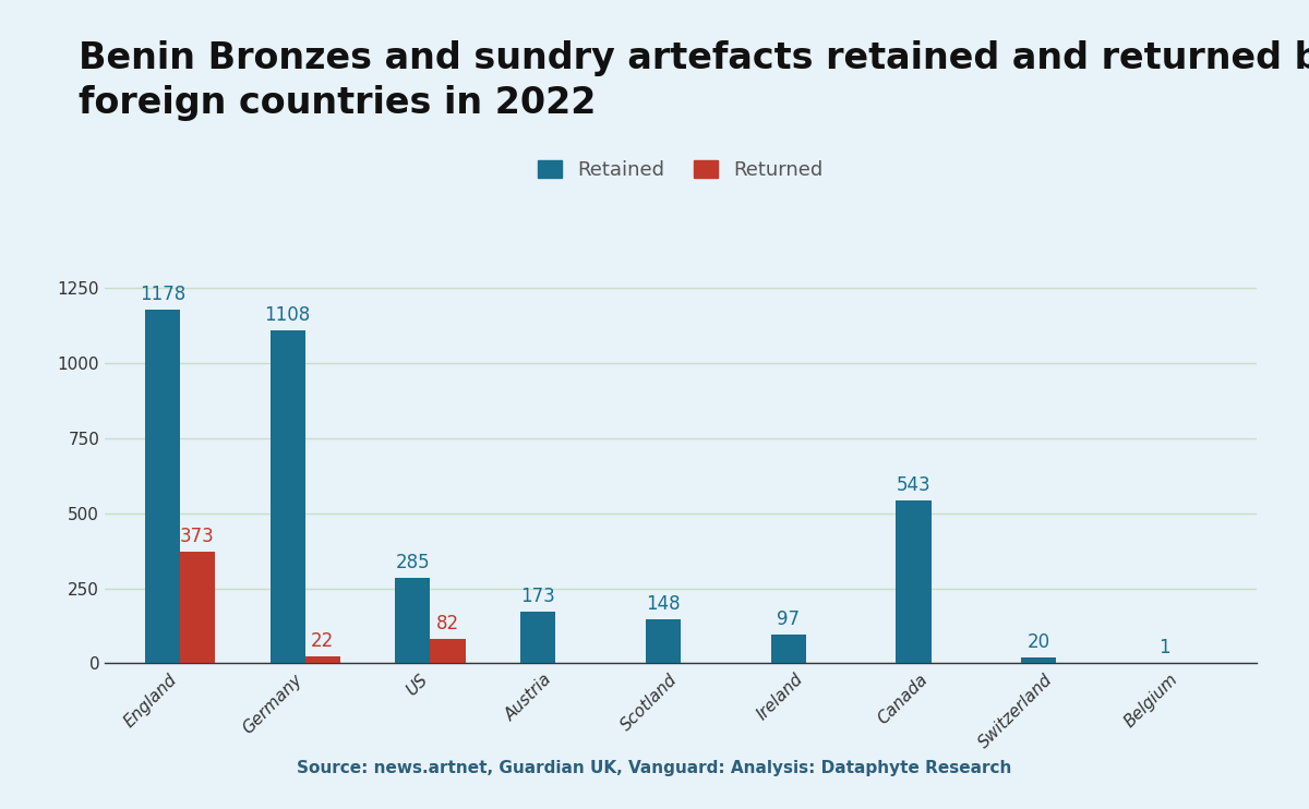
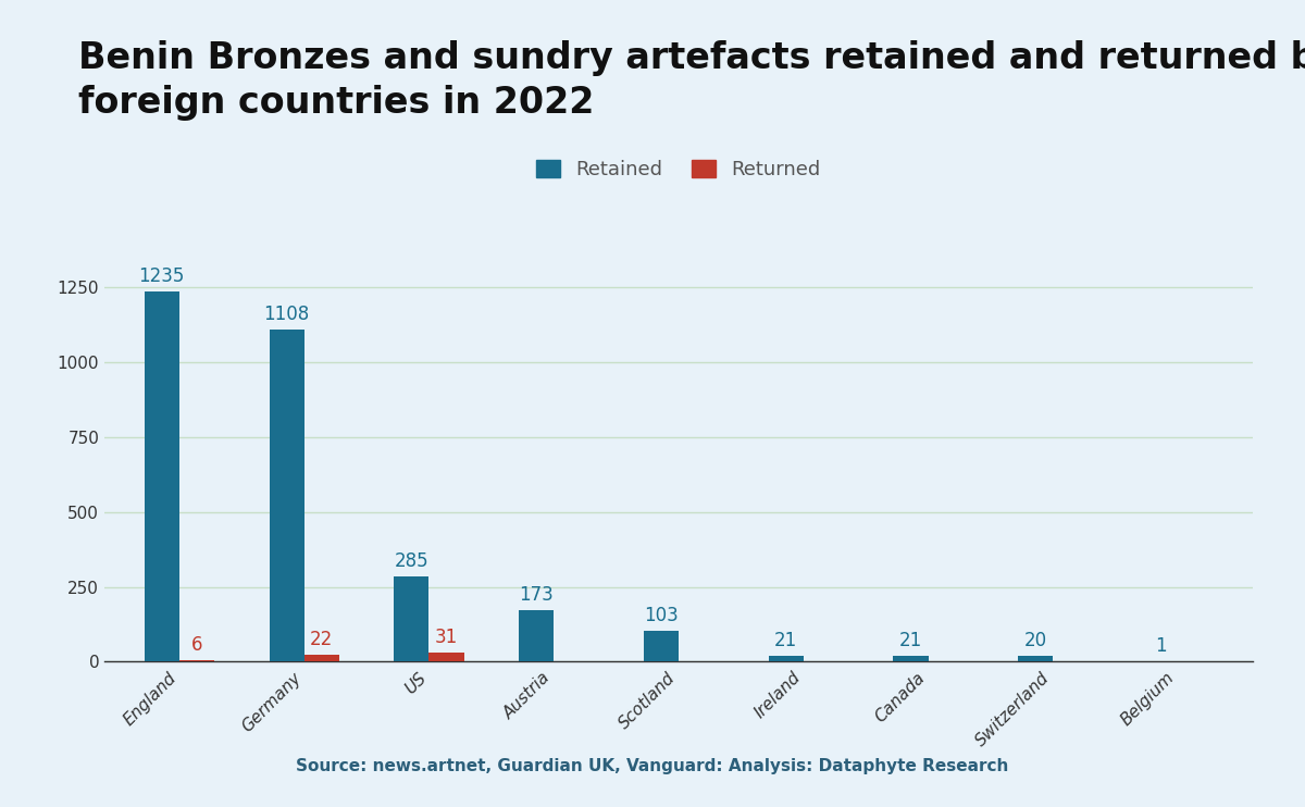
Retained/England: 1178 -> 1235
Returned/England: 373 -> 6
Returned/US: 82 -> 31
Retained/Scotland: 148 -> 103
Retained/Ireland: 97 -> 21
Retained/Canada: 543 -> 21
